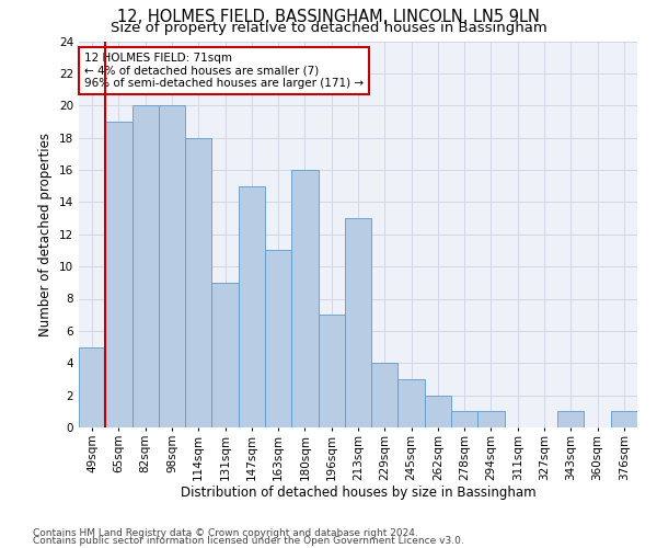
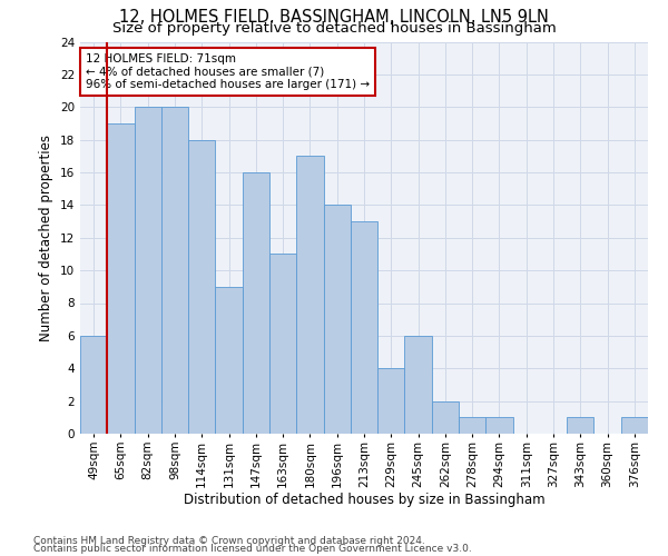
49sqm: 5 -> 6
147sqm: 15 -> 16
180sqm: 16 -> 17
196sqm: 7 -> 14
245sqm: 3 -> 6
